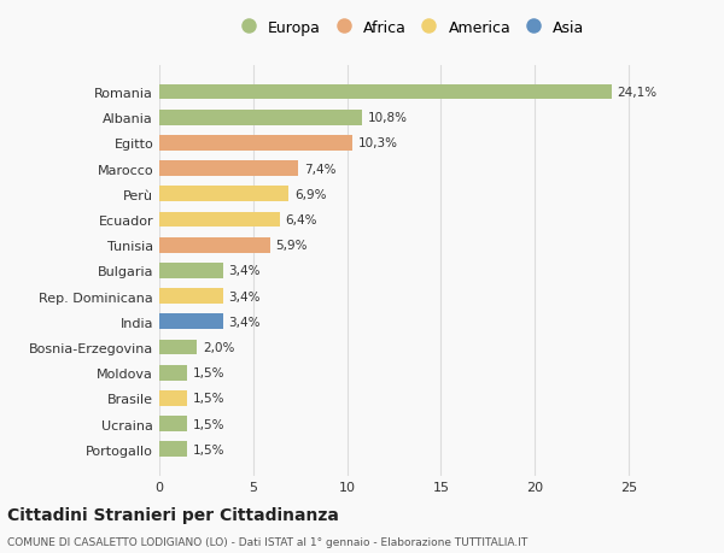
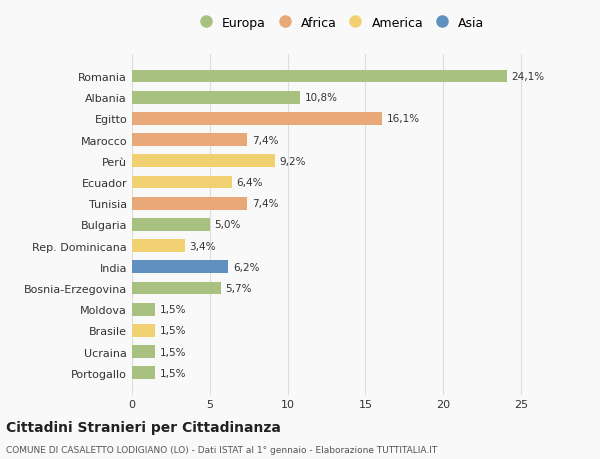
Egitto: 10,3% -> 16,1%
Perù: 6,9% -> 9,2%
Tunisia: 5,9% -> 7,4%
Bulgaria: 3,4% -> 5,0%
India: 3,4% -> 6,2%
Bosnia-Erzegovina: 2,0% -> 5,7%
